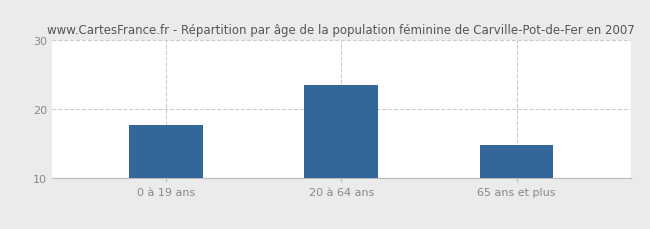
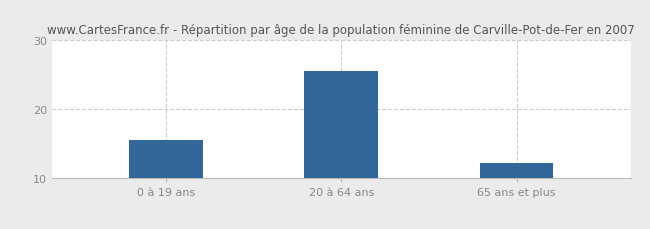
0 à 19 ans: 17.8 -> 15.5
20 à 64 ans: 23.6 -> 25.5
65 ans et plus: 14.8 -> 12.2
